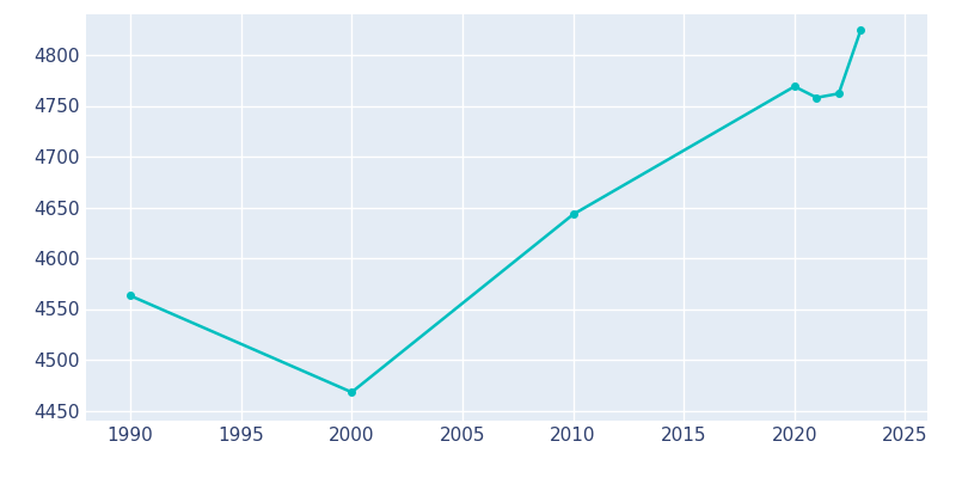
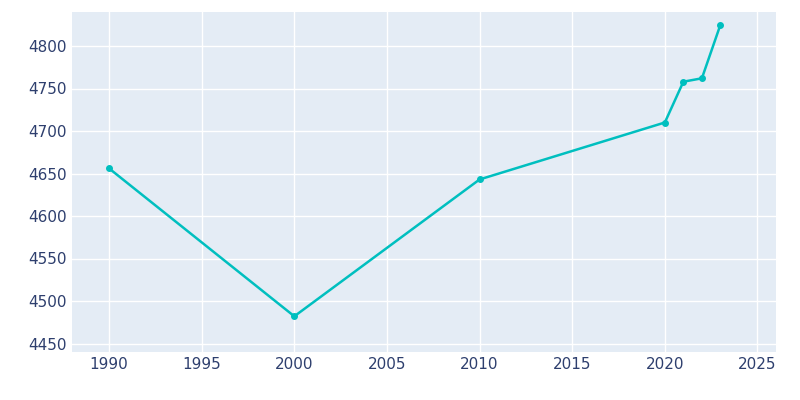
1990: 4563 -> 4656
2000: 4468 -> 4482
2020: 4769 -> 4710
